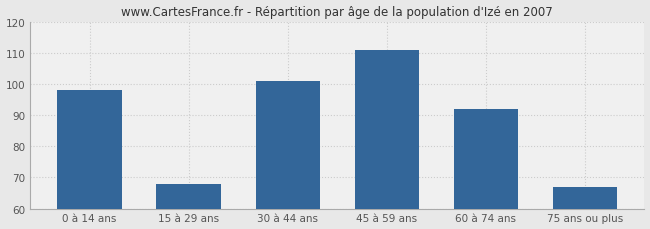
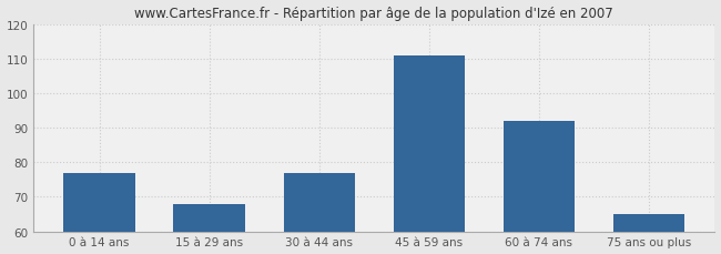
0 à 14 ans: 98 -> 77
30 à 44 ans: 101 -> 77
75 ans ou plus: 67 -> 65
